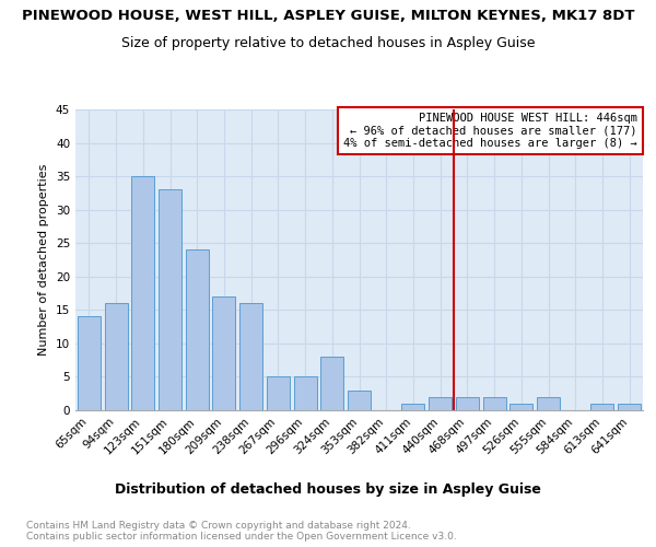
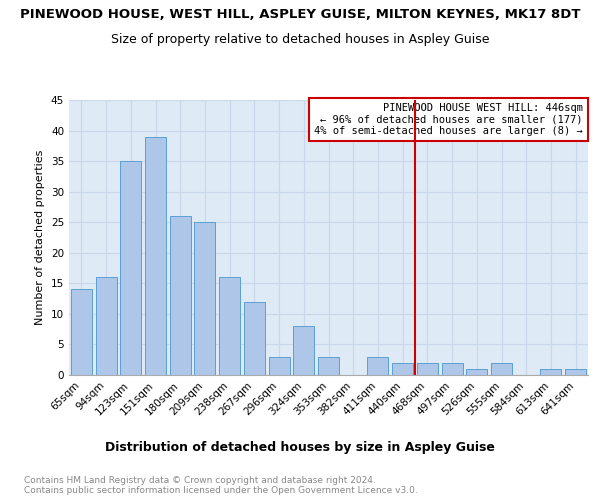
151sqm: 33 -> 39
180sqm: 24 -> 26
209sqm: 17 -> 25
267sqm: 5 -> 12
296sqm: 5 -> 3
411sqm: 1 -> 3
